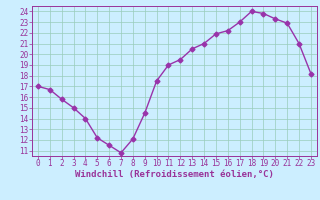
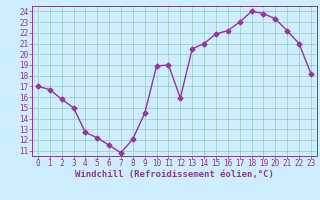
4: 14.0 -> 12.7
10: 17.5 -> 18.9
12: 19.5 -> 15.9
21: 22.9 -> 22.2
